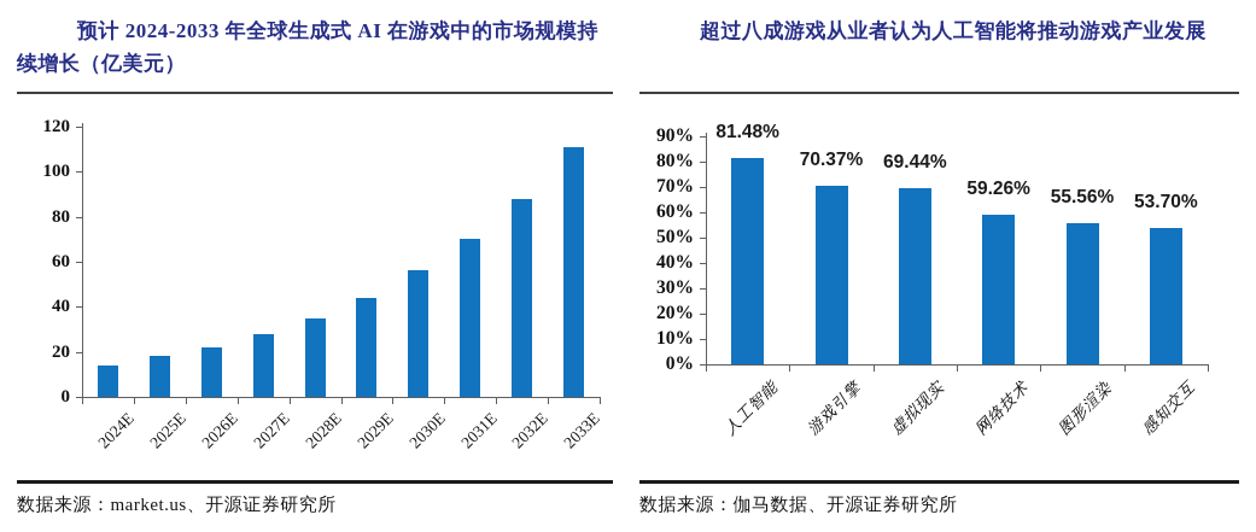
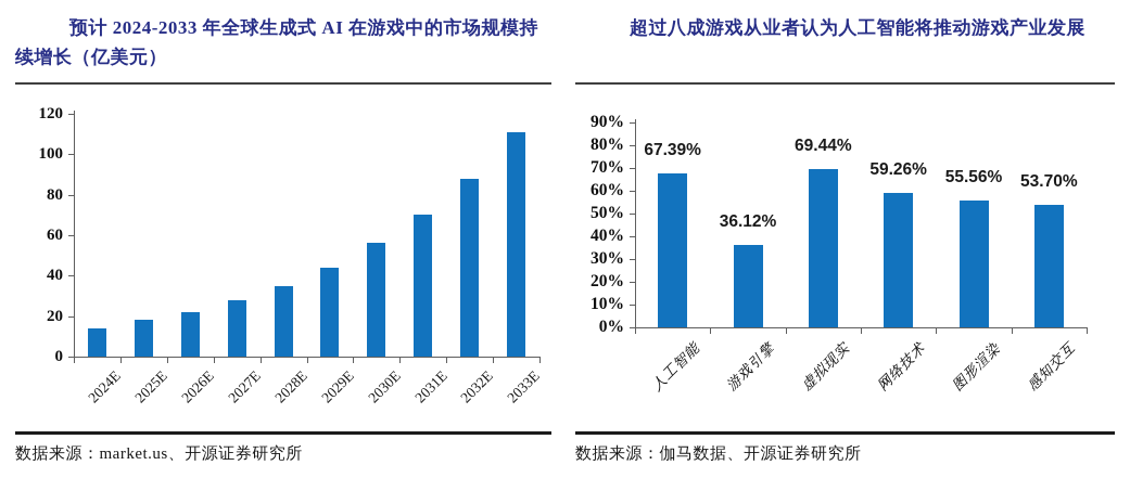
超过八成游戏从业者认为人工智能将推动游戏产业发展/人工智能: 81.48% -> 67.39%
超过八成游戏从业者认为人工智能将推动游戏产业发展/游戏引擎: 70.37% -> 36.12%
